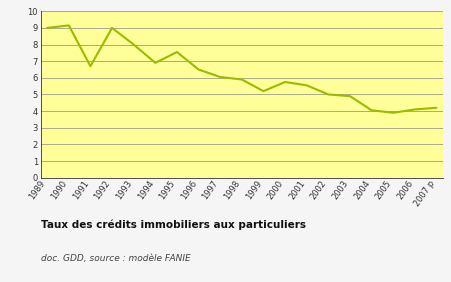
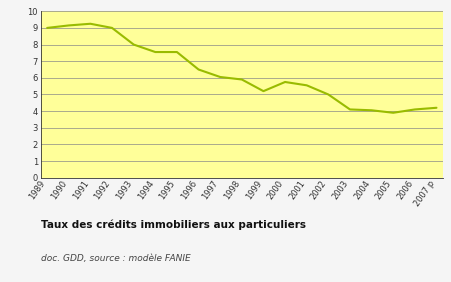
1991: 6.7 -> 9.2
1994: 6.9 -> 7.5
2003: 4.9 -> 4.1
